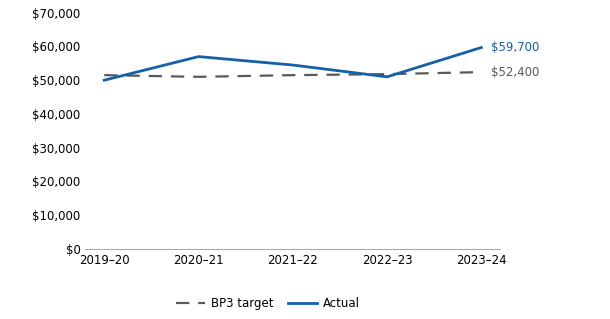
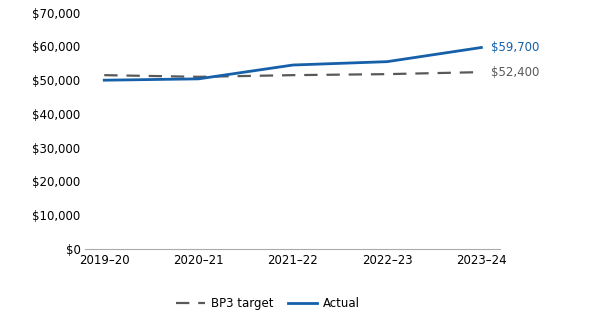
Actual/2020–21: $57,000 -> $50,400
Actual/2022–23: $51,000 -> $55,500
